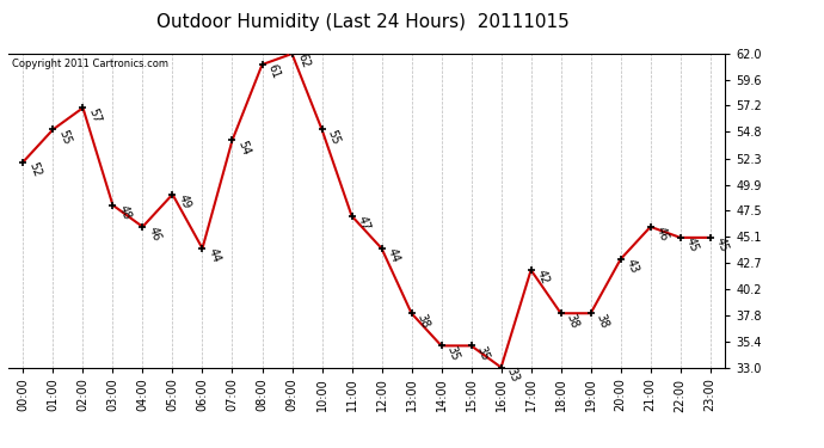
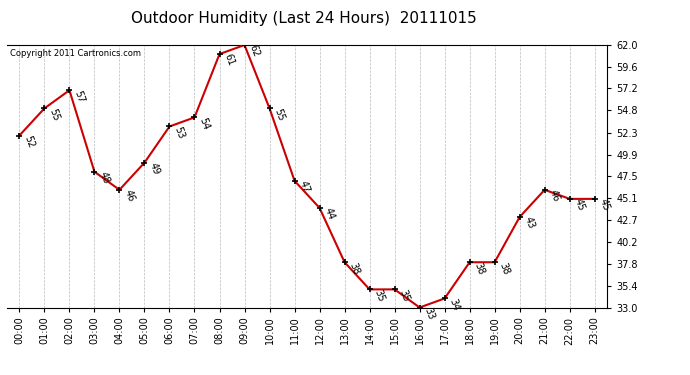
06:00: 44 -> 53
17:00: 42 -> 34
